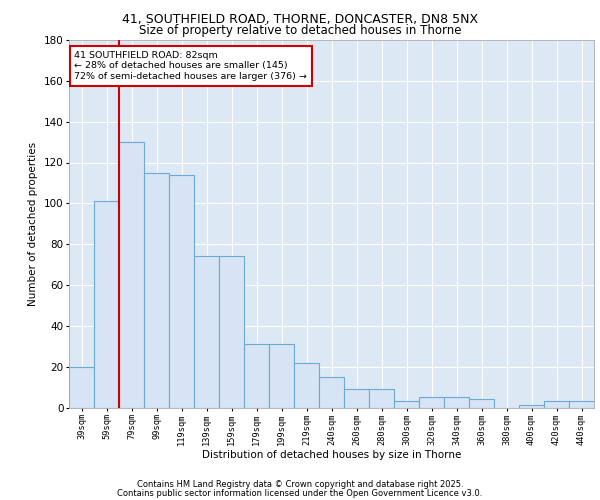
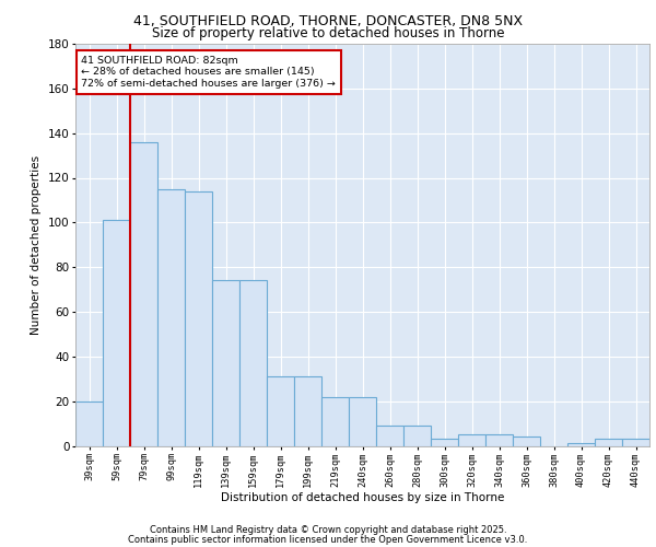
79sqm: 130 -> 136
240sqm: 15 -> 22
